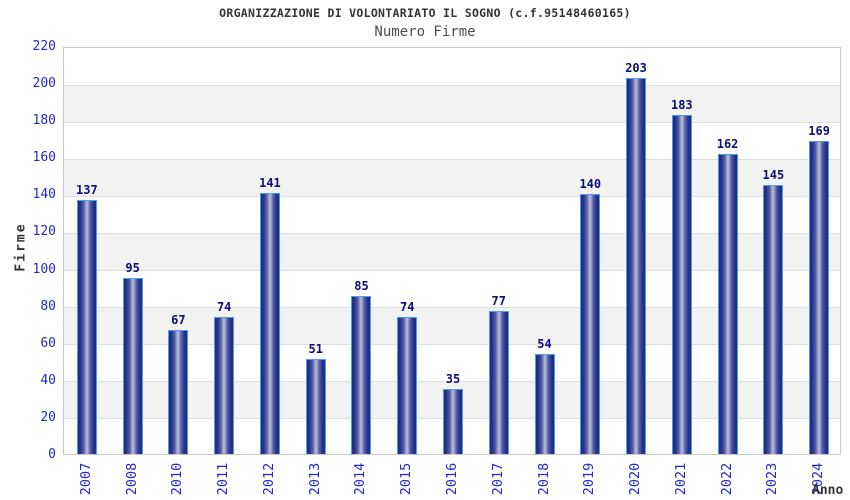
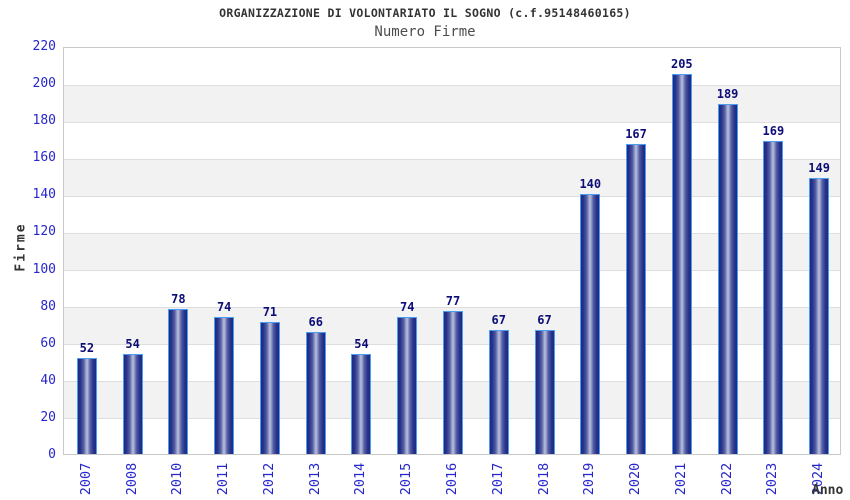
2007: 137 -> 52
2008: 95 -> 54
2010: 67 -> 78
2012: 141 -> 71
2013: 51 -> 66
2014: 85 -> 54
2016: 35 -> 77
2017: 77 -> 67
2018: 54 -> 67
2020: 203 -> 167
2021: 183 -> 205
2022: 162 -> 189
2023: 145 -> 169
2024: 169 -> 149
